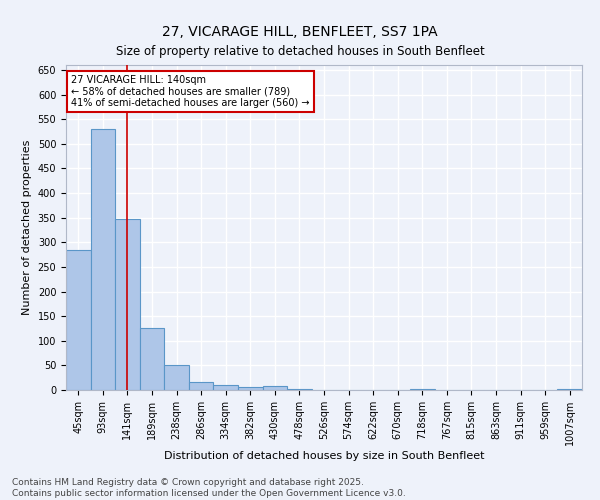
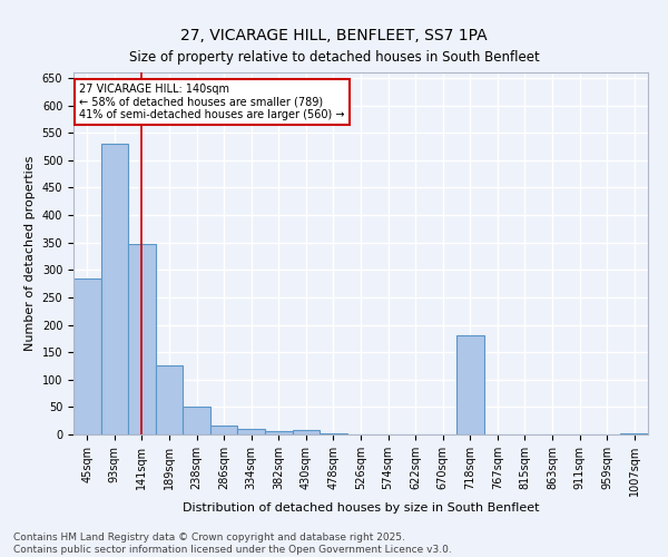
718sqm: 3 -> 180
